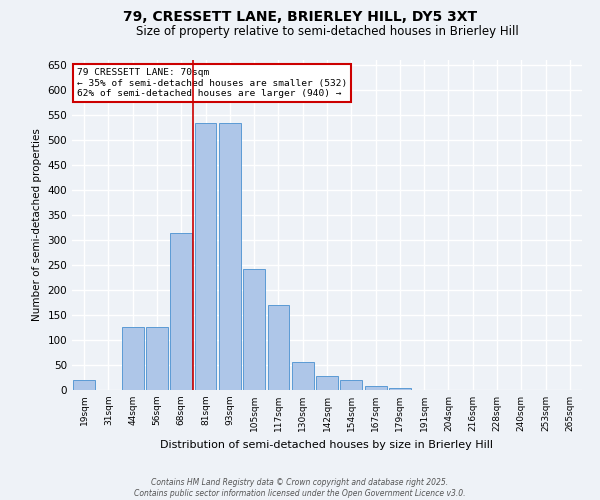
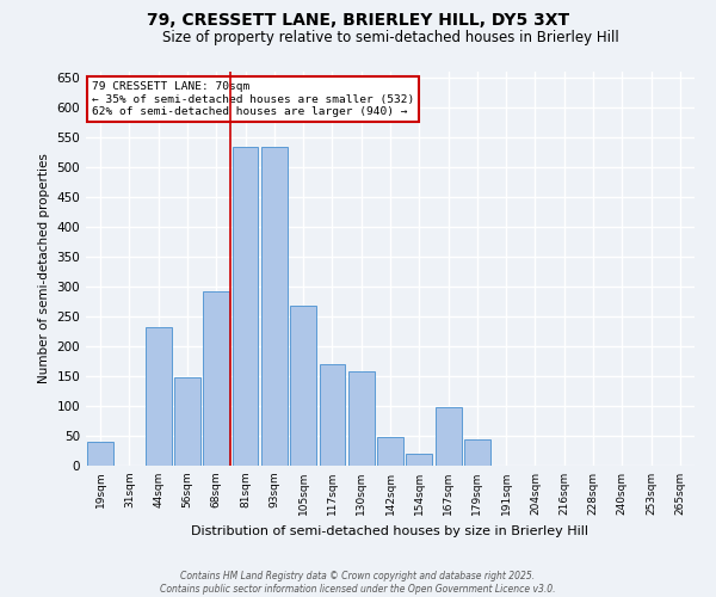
19sqm: 20 -> 40
44sqm: 127 -> 232
56sqm: 127 -> 148
68sqm: 315 -> 292
105sqm: 242 -> 268
130sqm: 57 -> 158
142sqm: 28 -> 48
167sqm: 8 -> 98
179sqm: 5 -> 44
